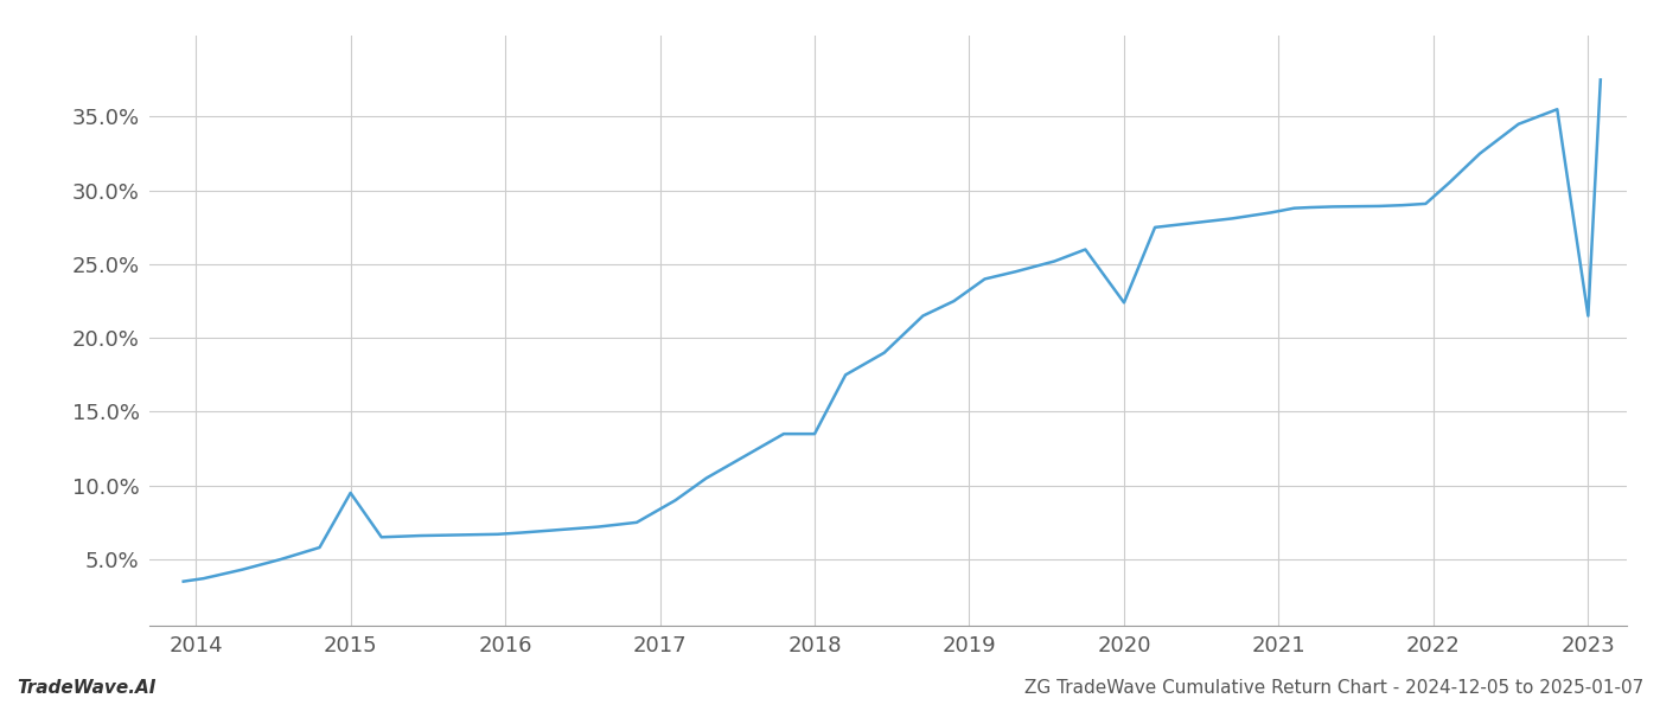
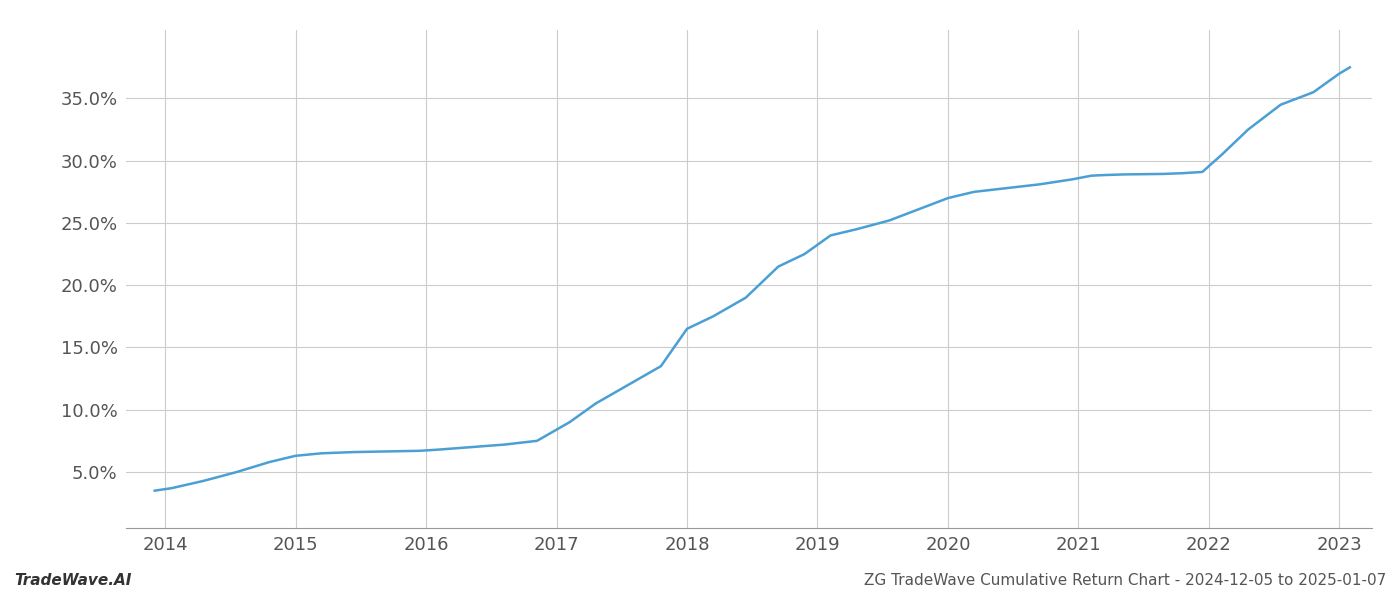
2015: 9.5% -> 6.3%
2018: 13.5% -> 16.5%
2020: 22.4% -> 27.0%
2023: 21.5% -> 37.0%
